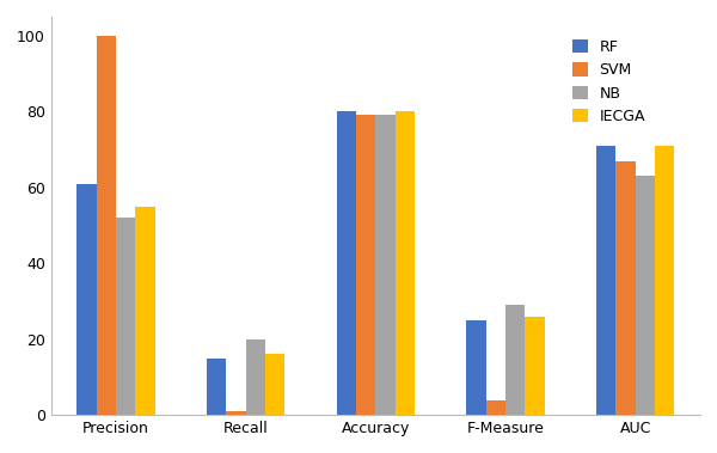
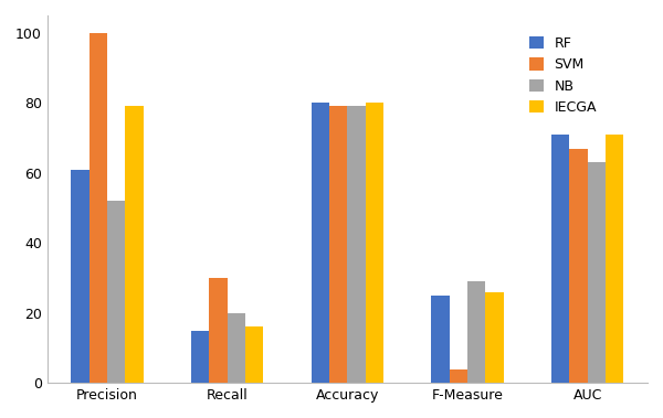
IECGA/Precision: 55 -> 79
SVM/Recall: 1 -> 30
